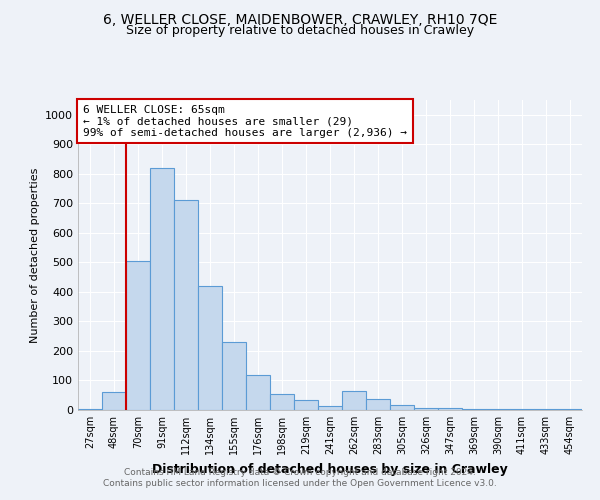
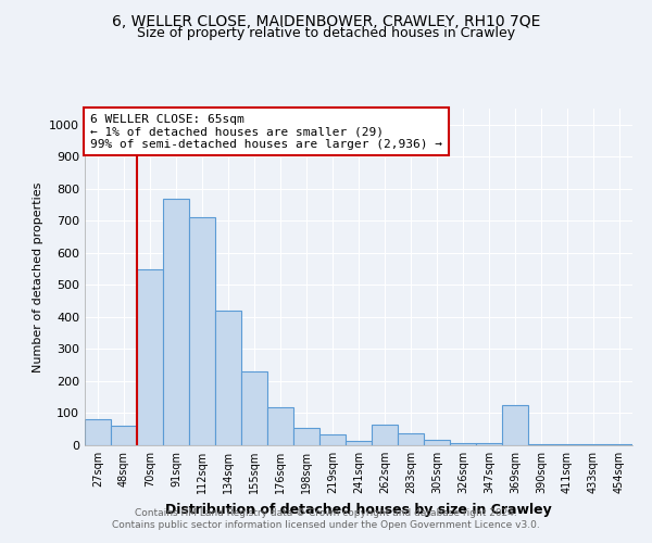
27sqm: 5 -> 80
70sqm: 505 -> 550
91sqm: 820 -> 770
369sqm: 5 -> 125
